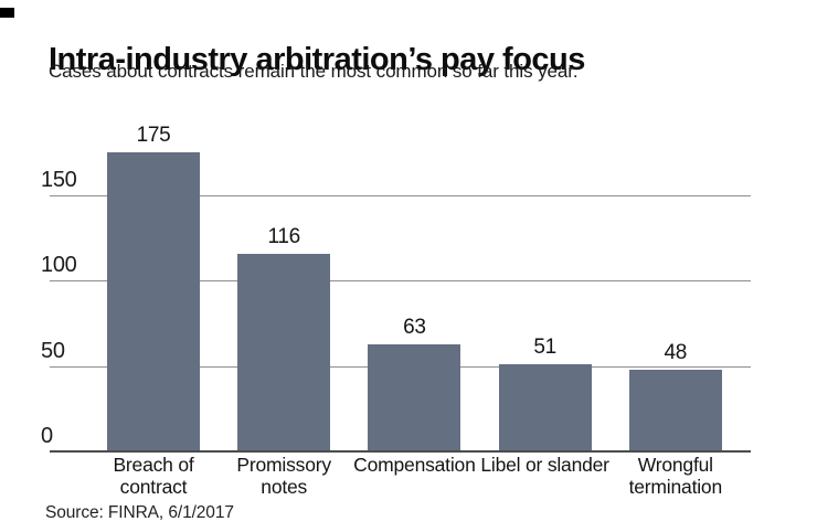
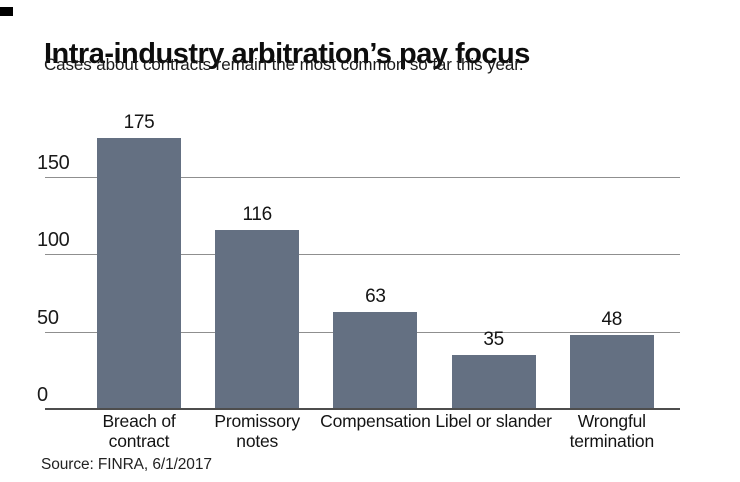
Libel or slander: 51 -> 35
